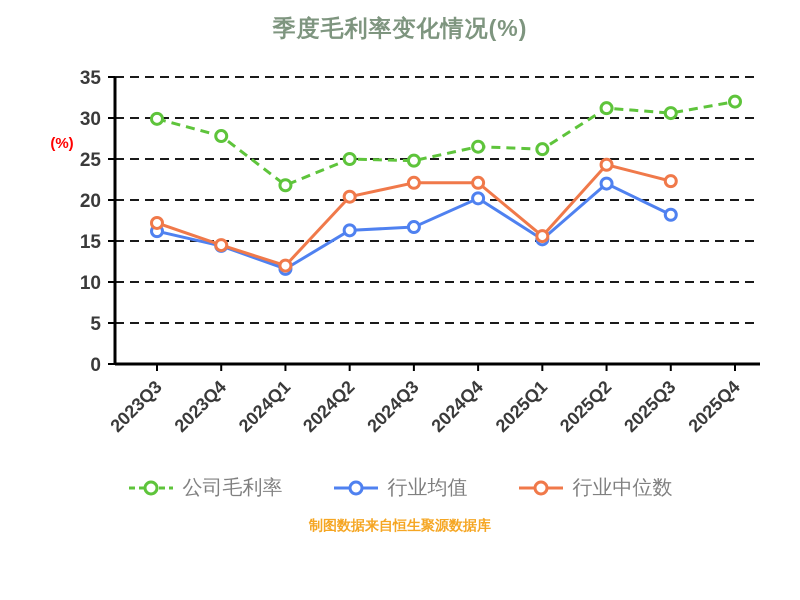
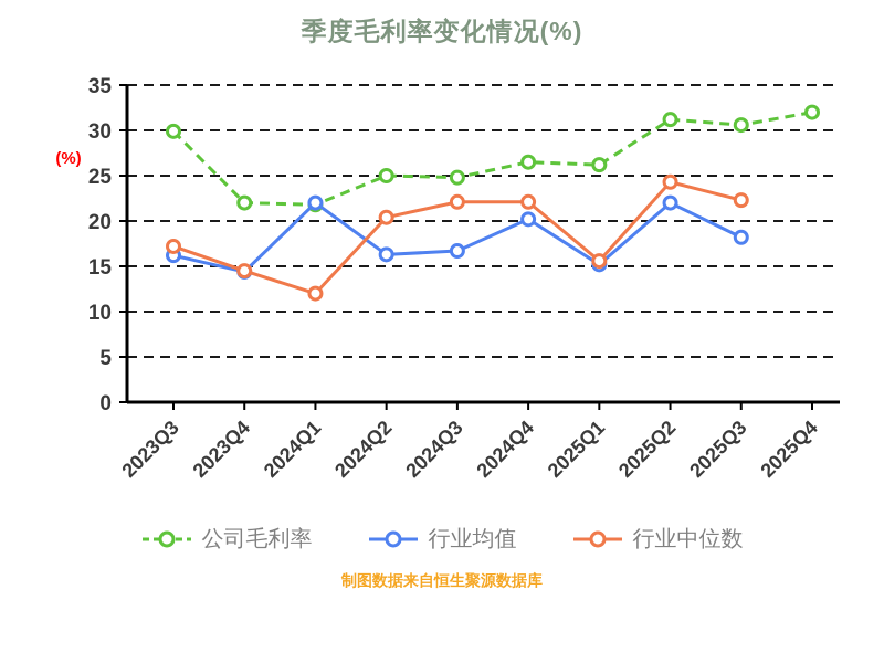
公司毛利率/2023Q4: 28 -> 22
行业均值/2024Q1: 12 -> 22
